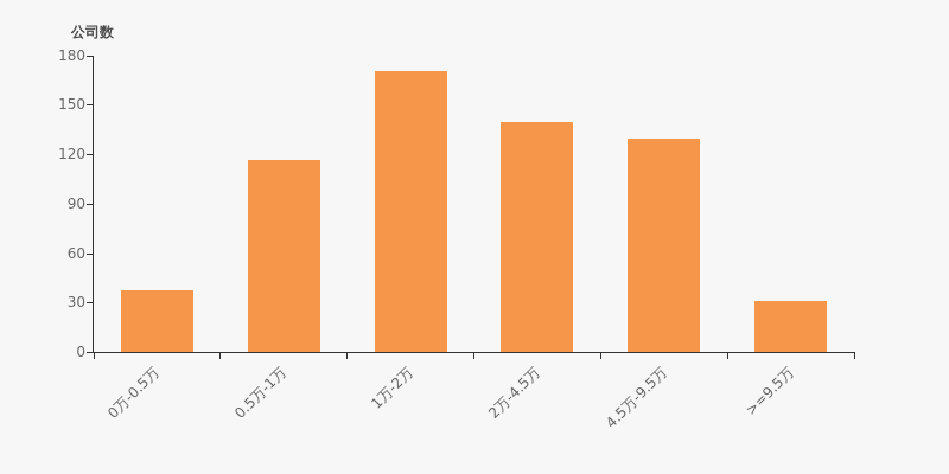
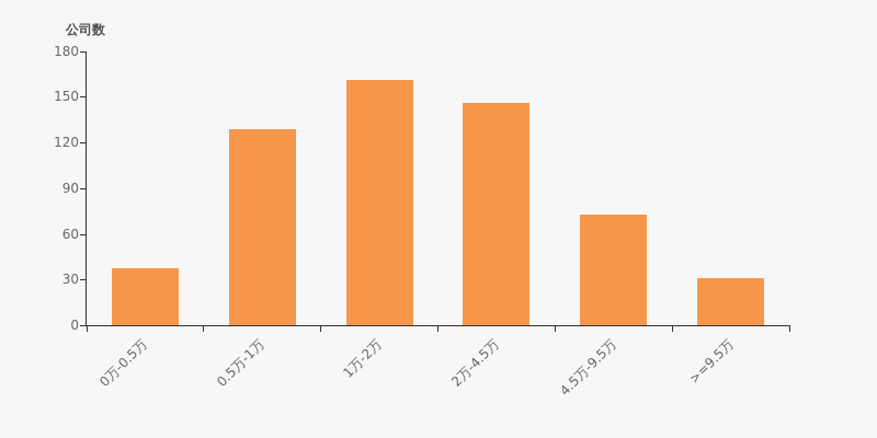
0.5万-1万: 117 -> 129
1万-2万: 171 -> 161
2万-4.5万: 140 -> 146
4.5万-9.5万: 130 -> 73
